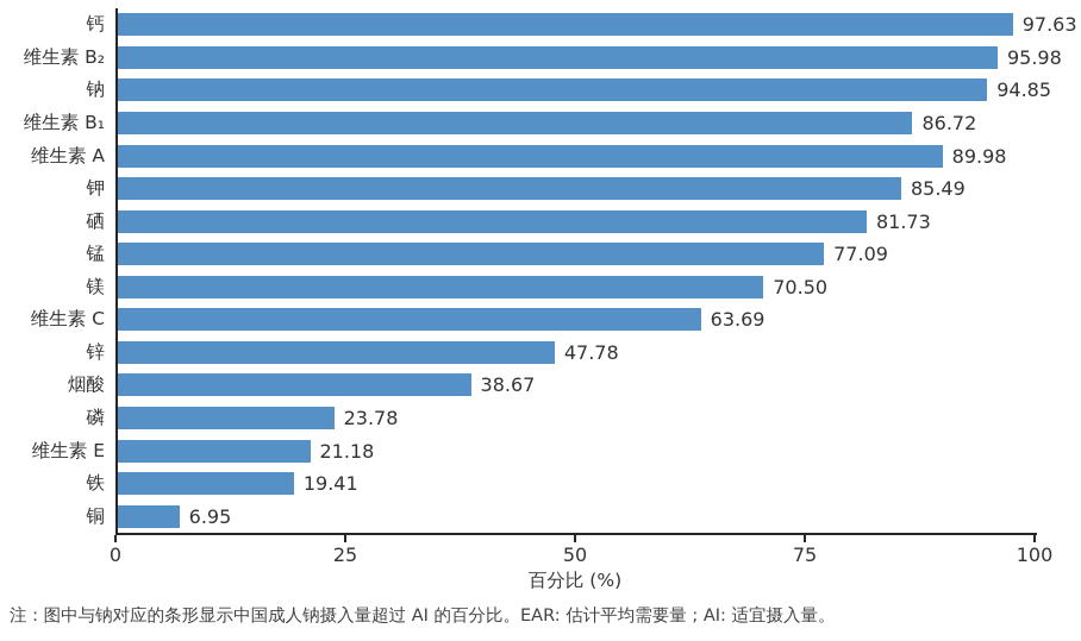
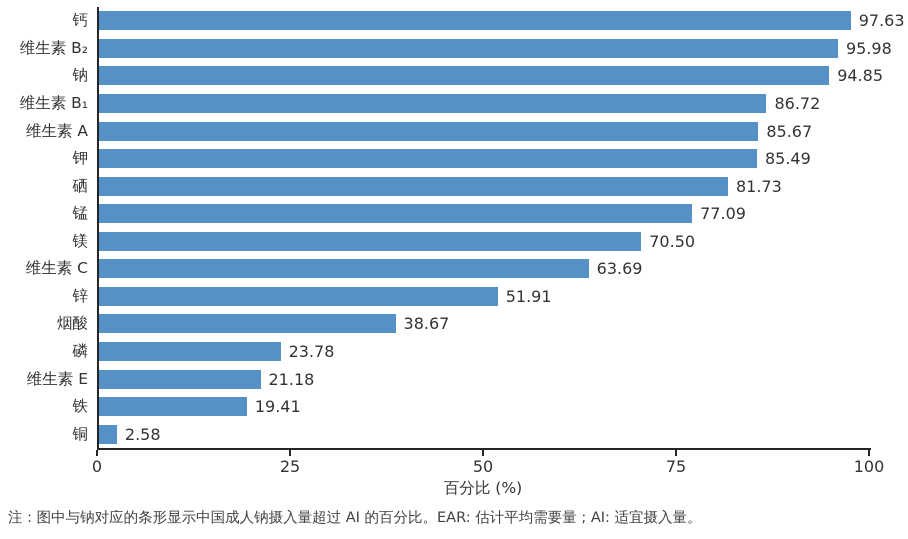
维生素 A: 89.98 -> 85.67
锌: 47.78 -> 51.91
铜: 6.95 -> 2.58
